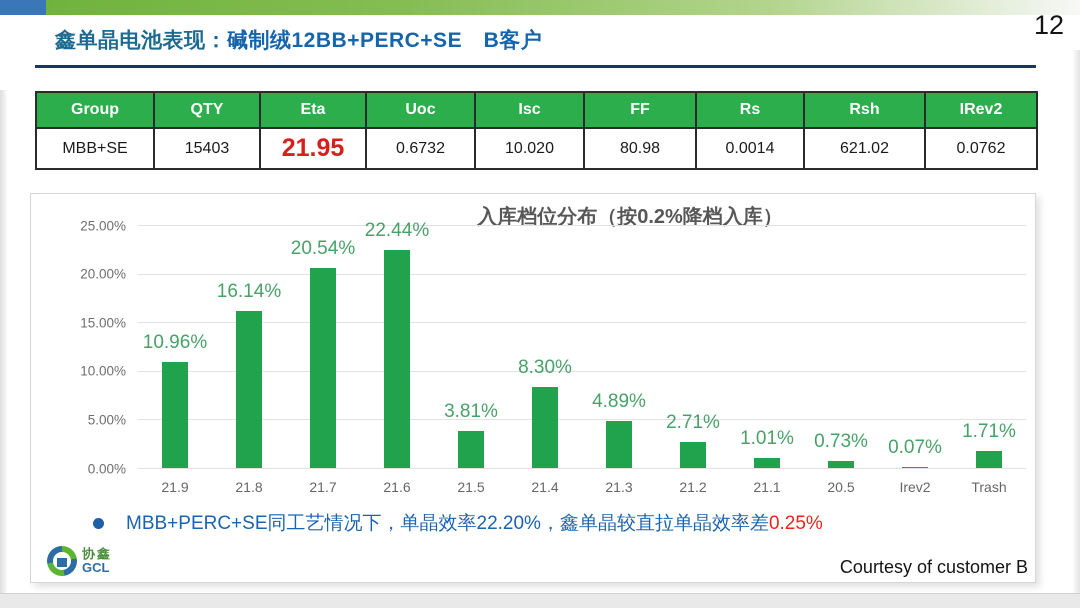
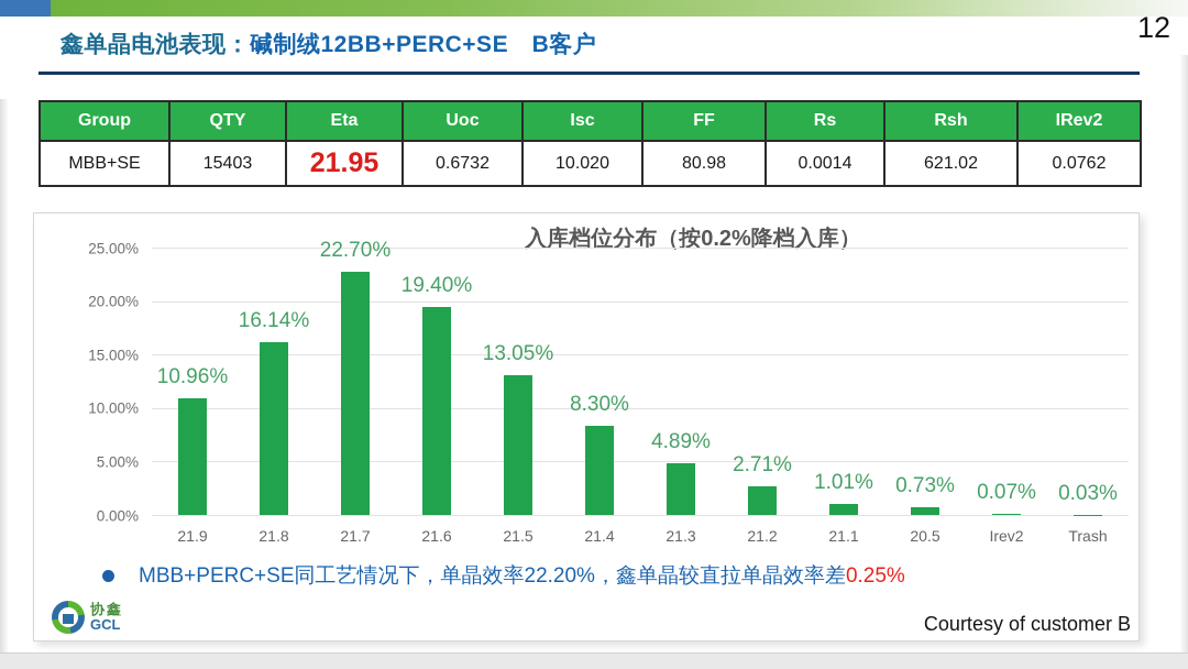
21.7: 20.54% -> 22.70%
21.6: 22.44% -> 19.40%
21.5: 3.81% -> 13.05%
Trash: 1.71% -> 0.03%
